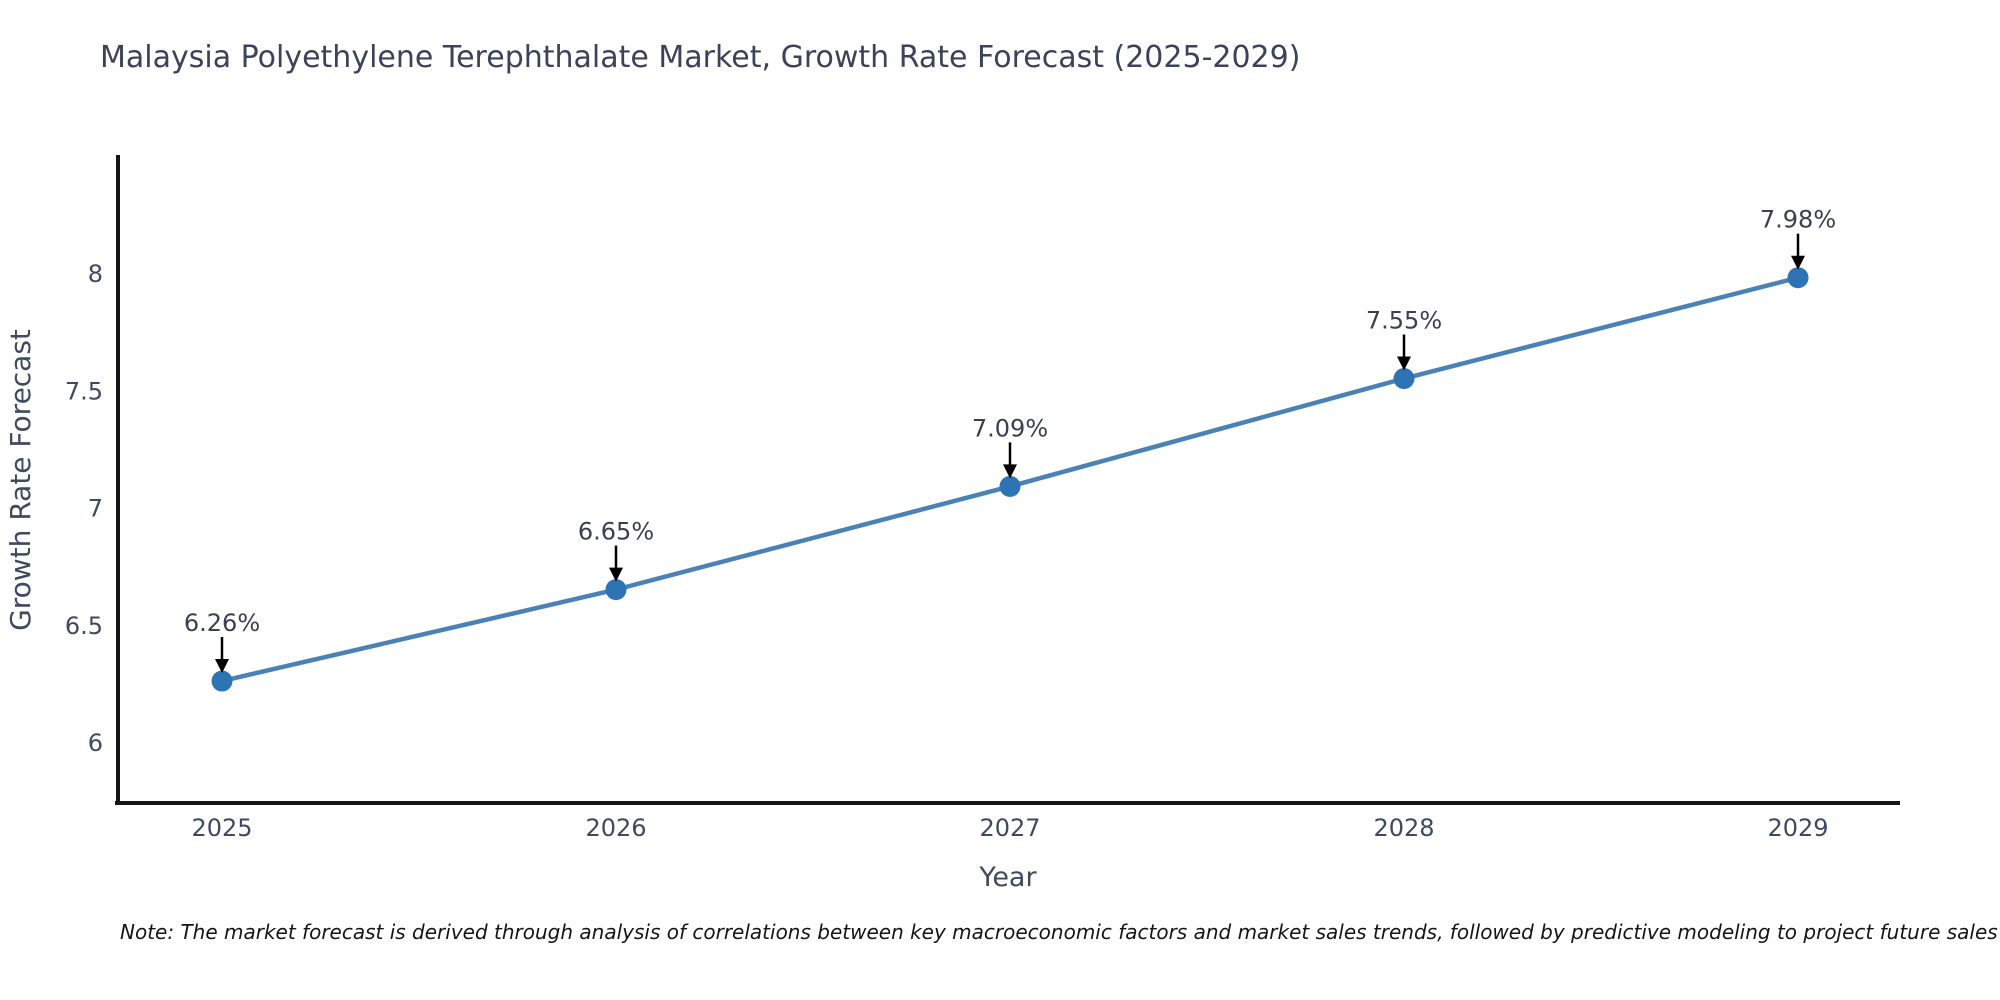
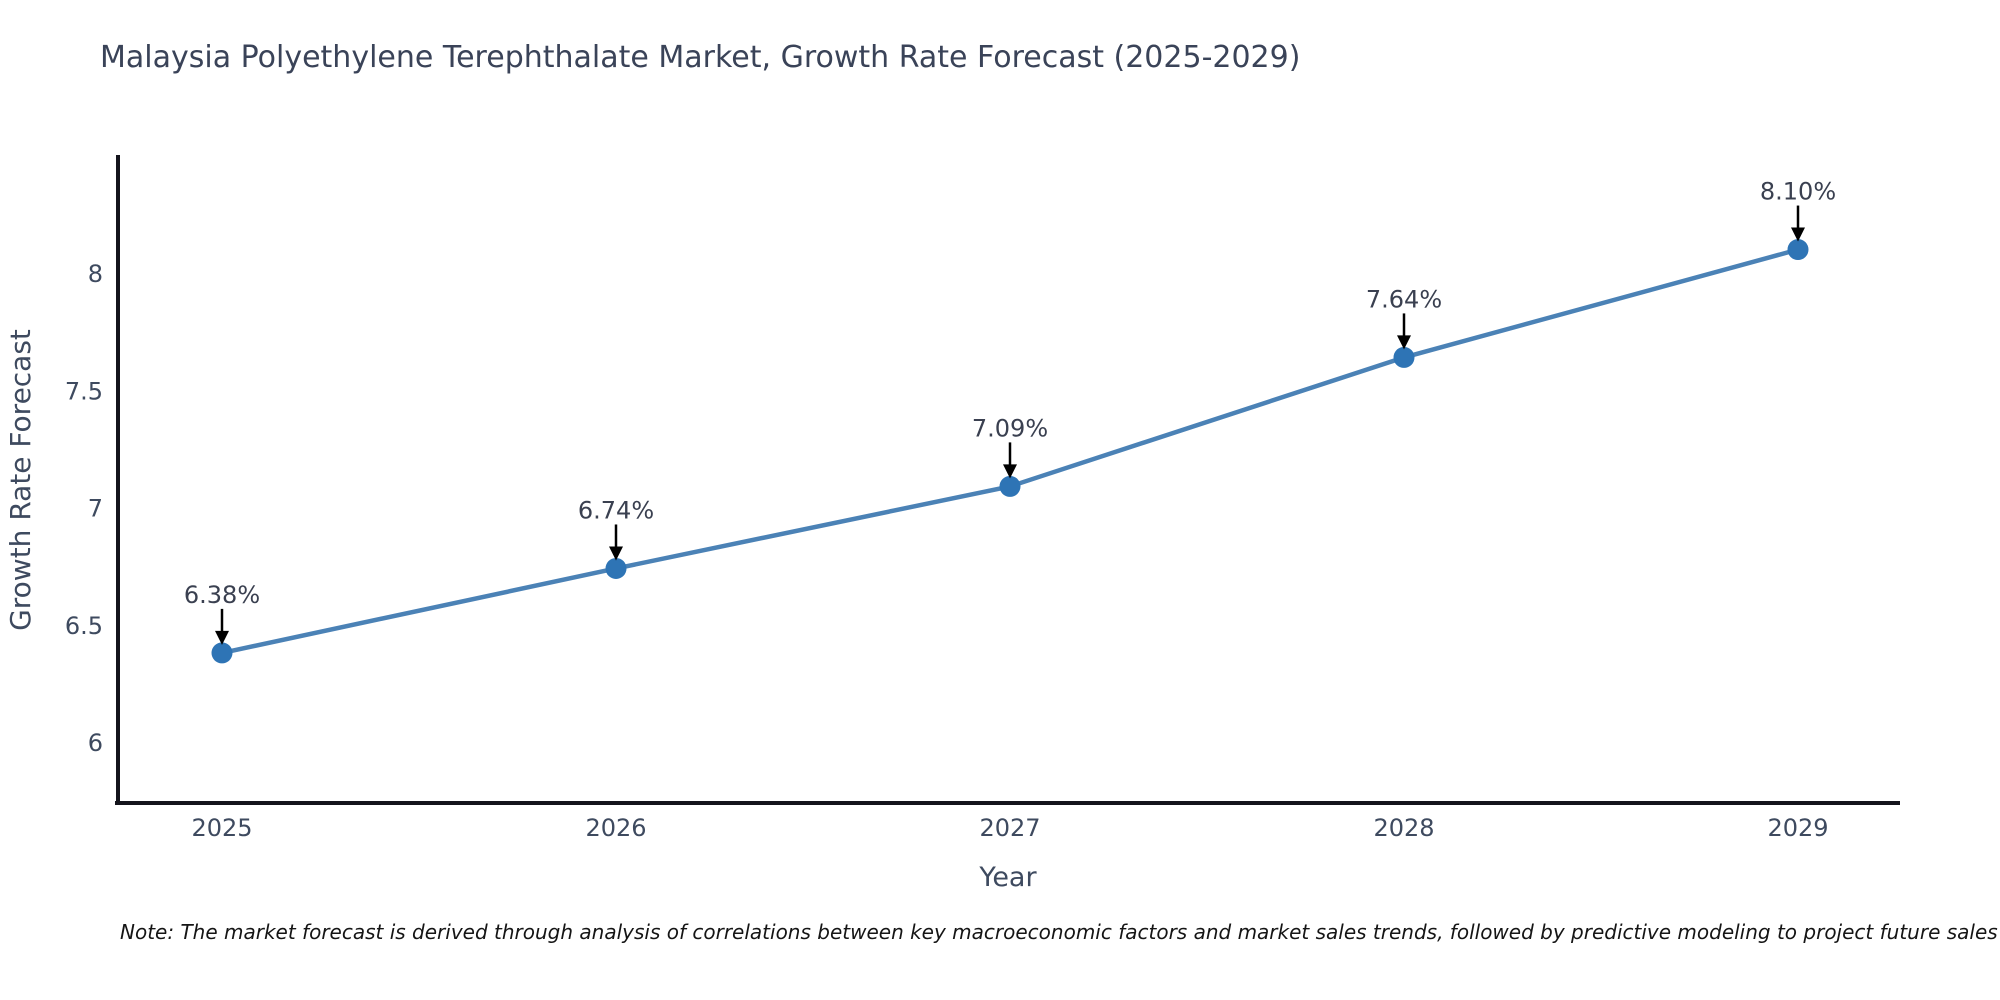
2025: 6.26% -> 6.38%
2026: 6.65% -> 6.74%
2028: 7.55% -> 7.64%
2029: 7.98% -> 8.10%
